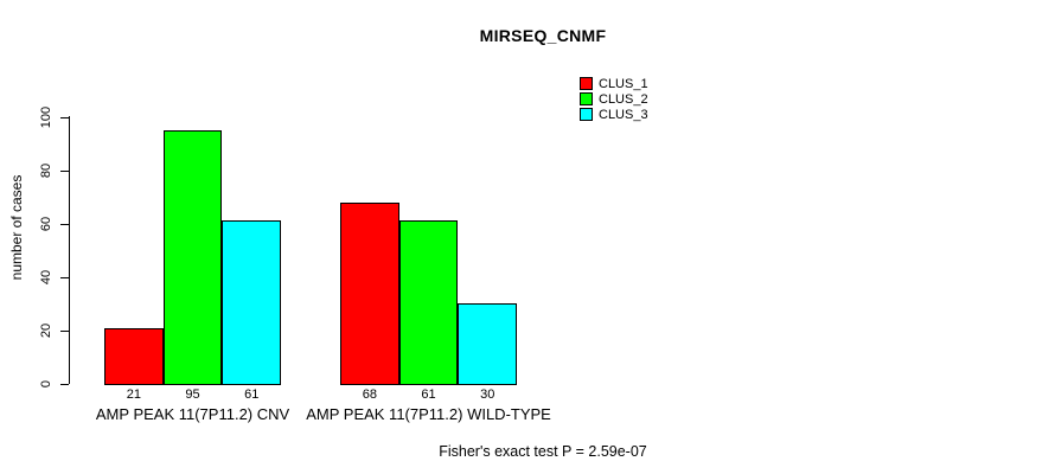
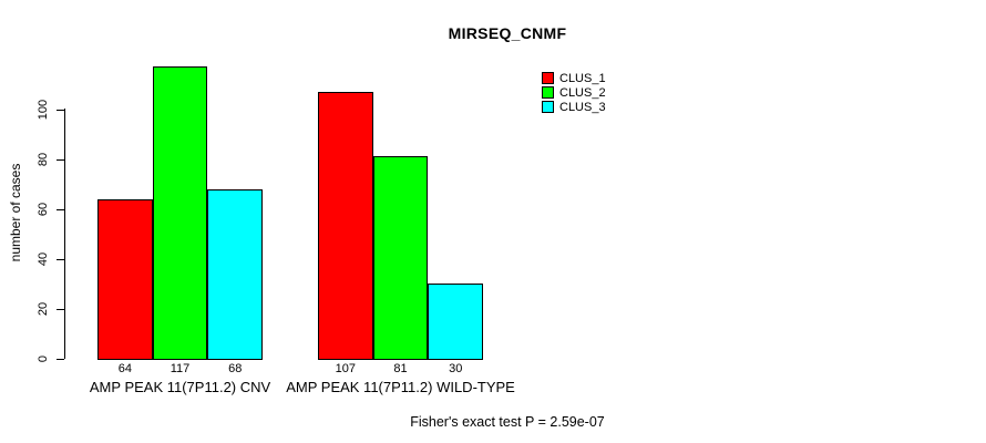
CLUS_1/AMP PEAK 11(7P11.2) CNV: 21 -> 64
CLUS_2/AMP PEAK 11(7P11.2) CNV: 95 -> 117
CLUS_3/AMP PEAK 11(7P11.2) CNV: 61 -> 68
CLUS_1/AMP PEAK 11(7P11.2) WILD-TYPE: 68 -> 107
CLUS_2/AMP PEAK 11(7P11.2) WILD-TYPE: 61 -> 81
